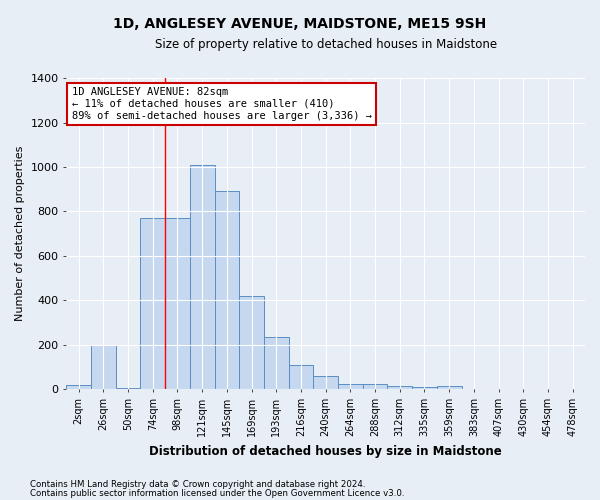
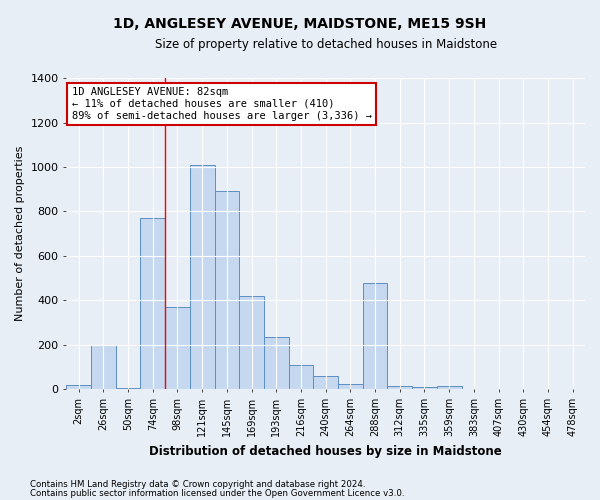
98sqm: 770 -> 370
288sqm: 25 -> 480
